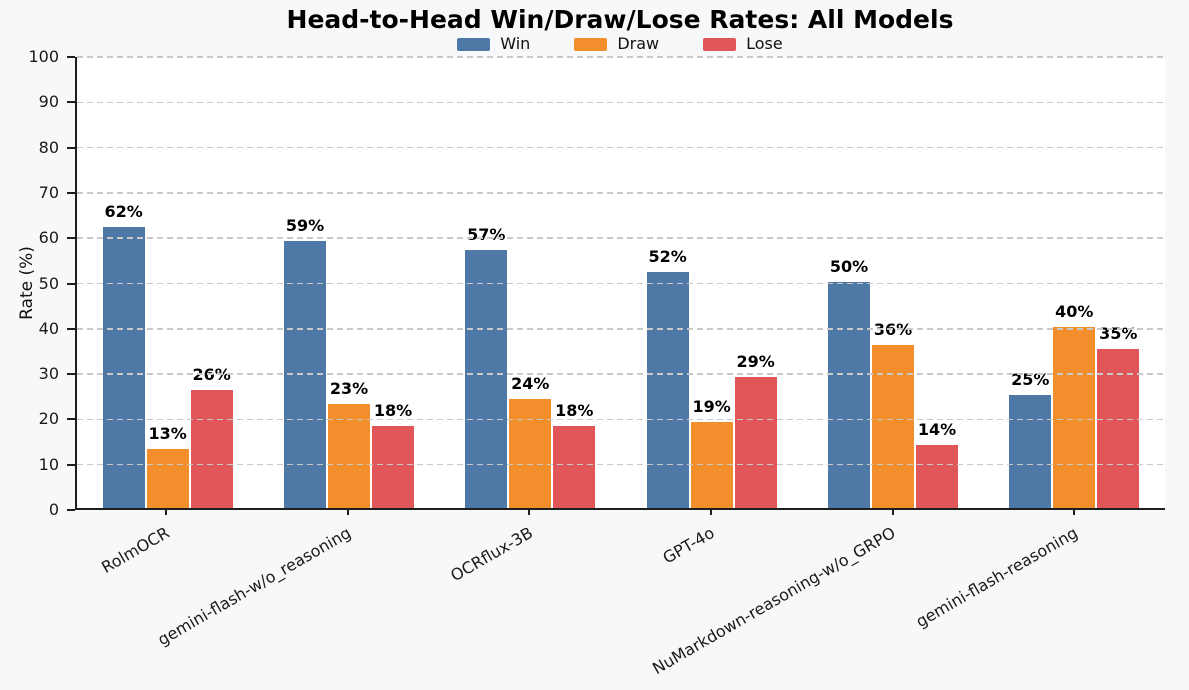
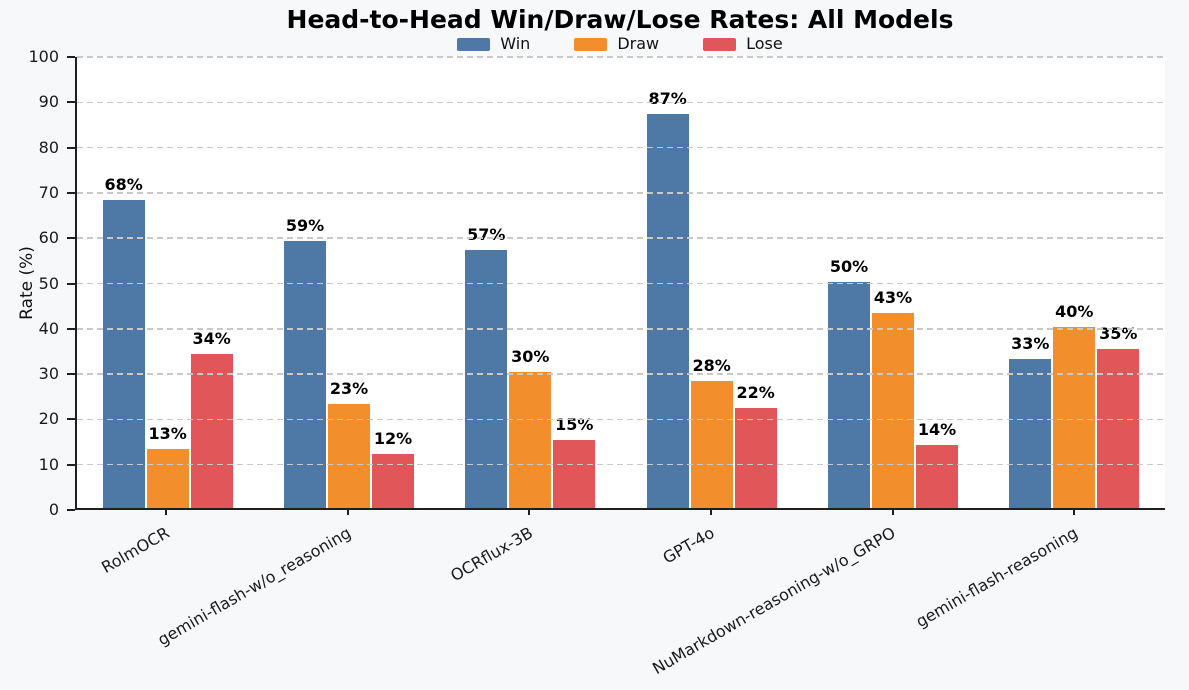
Win/RolmOCR: 62% -> 68%
Lose/RolmOCR: 26% -> 34%
Lose/gemini-flash-w/o_reasoning: 18% -> 12%
Draw/OCRflux-3B: 24% -> 30%
Lose/OCRflux-3B: 18% -> 15%
Win/GPT-4o: 52% -> 87%
Draw/GPT-4o: 19% -> 28%
Lose/GPT-4o: 29% -> 22%
Draw/NuMarkdown-reasoning-w/o_GRPO: 36% -> 43%
Win/gemini-flash-reasoning: 25% -> 33%
